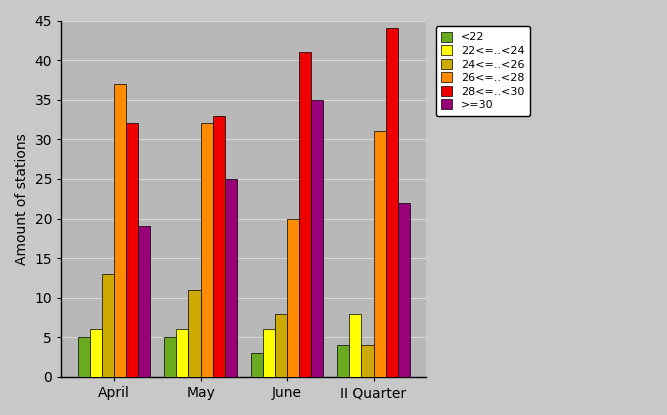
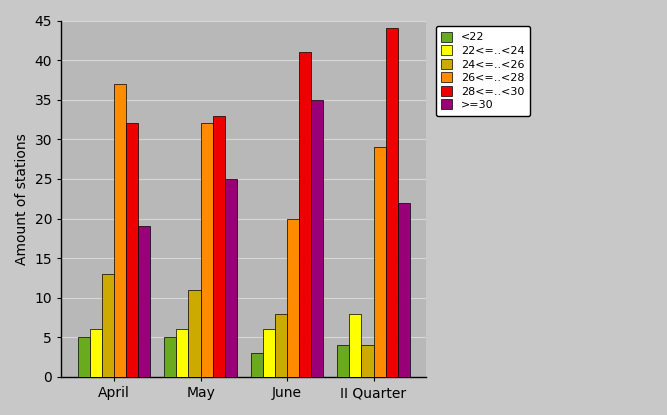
26<=..<28/II Quarter: 31 -> 29
